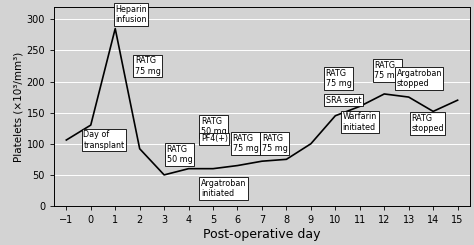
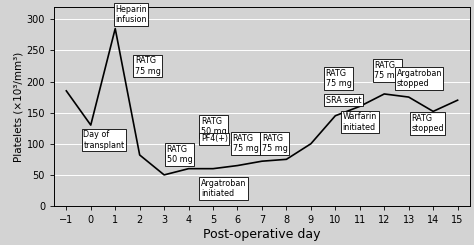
−1: 106 -> 185
2: 92 -> 82
